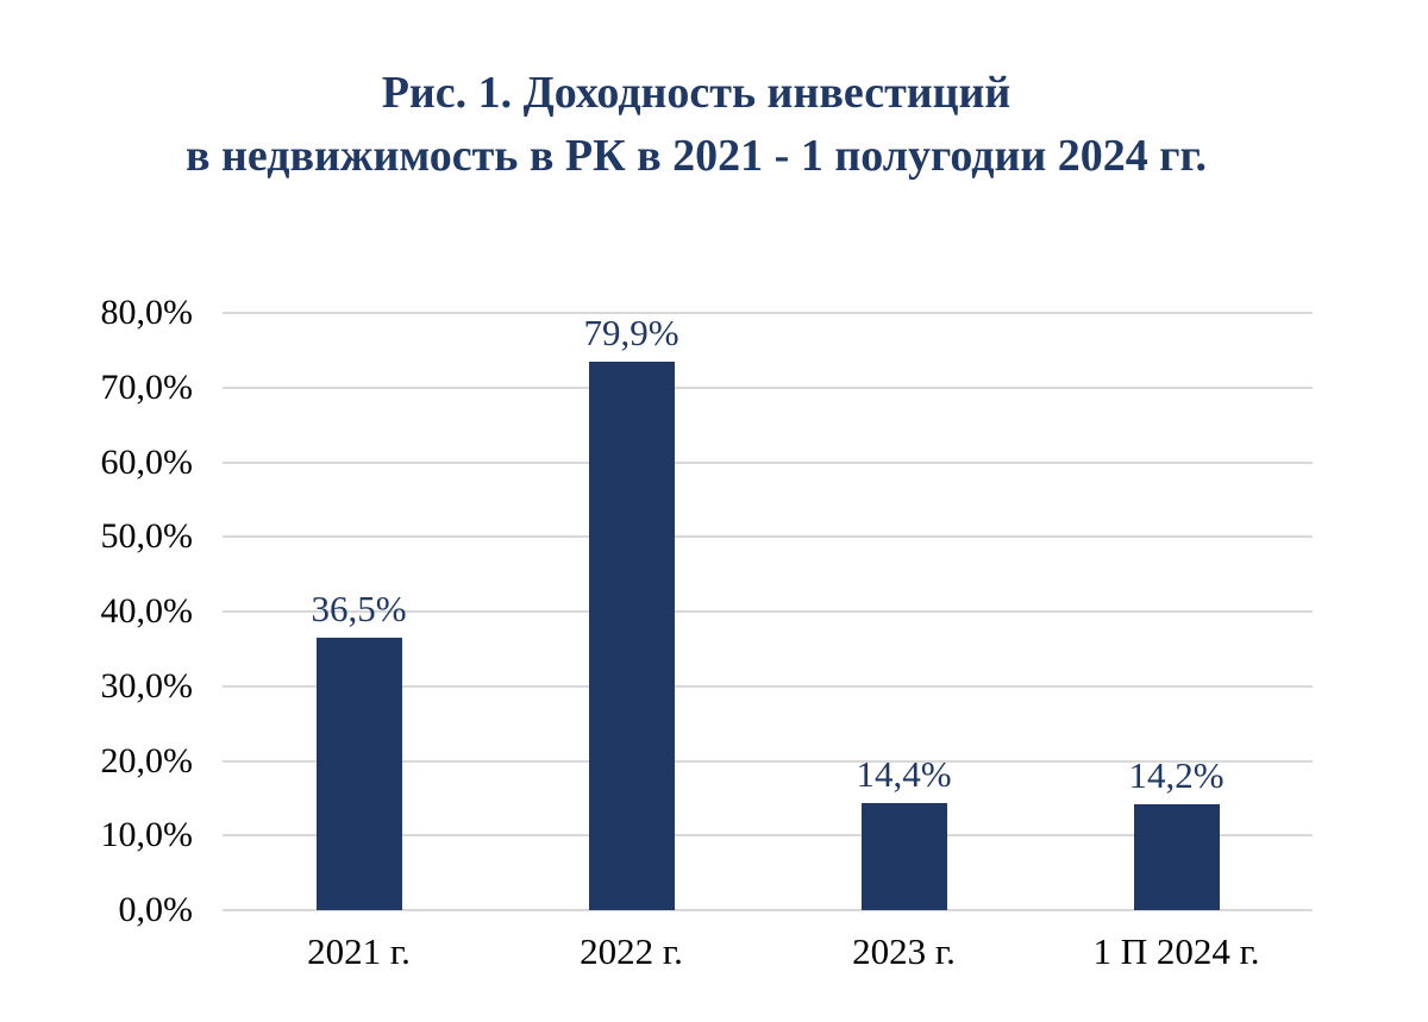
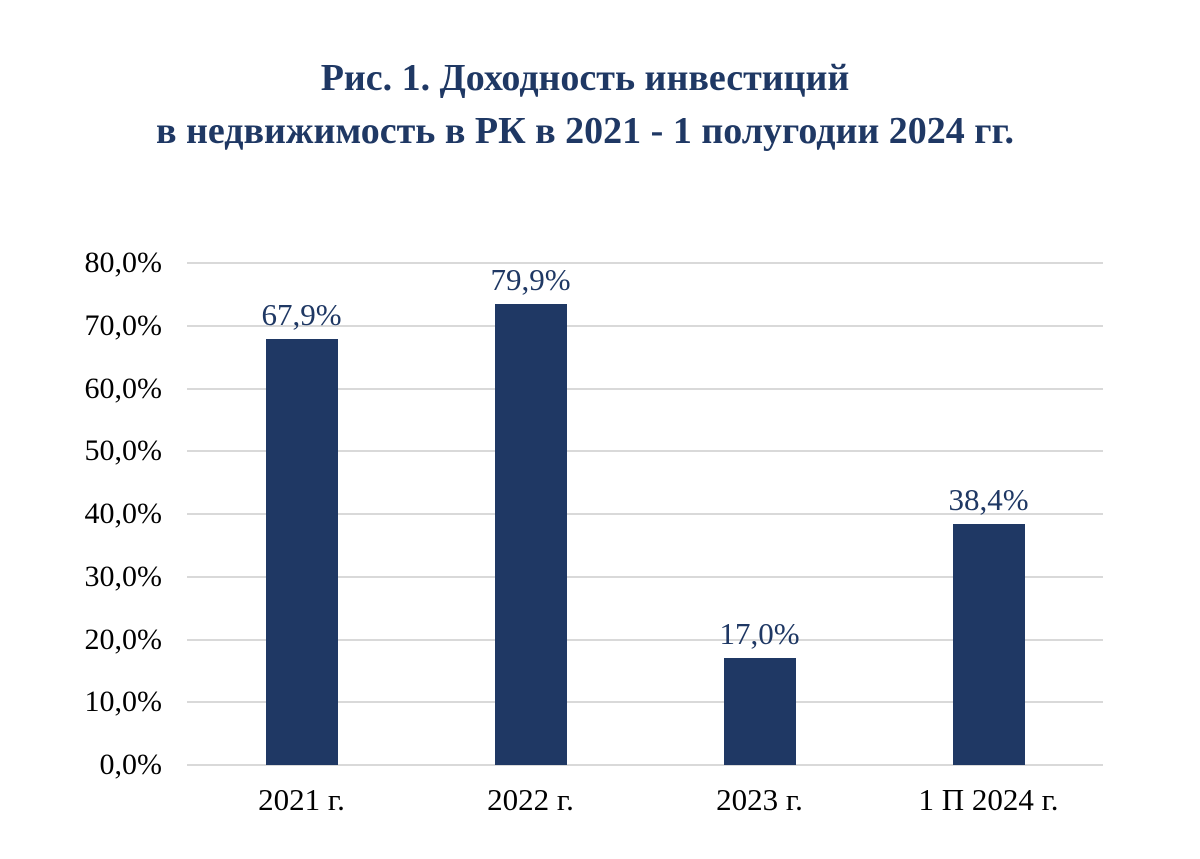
2021 г.: 36,5% -> 67,9%
2023 г.: 14,4% -> 17,0%
1 П 2024 г.: 14,2% -> 38,4%
